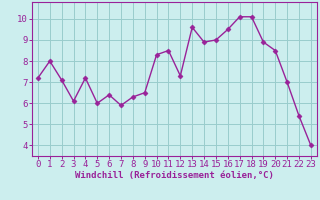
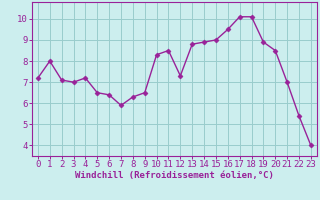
3: 6.1 -> 7.0
5: 6.0 -> 6.5
13: 9.6 -> 8.8
